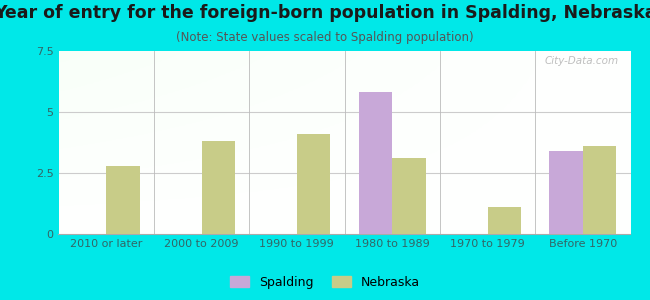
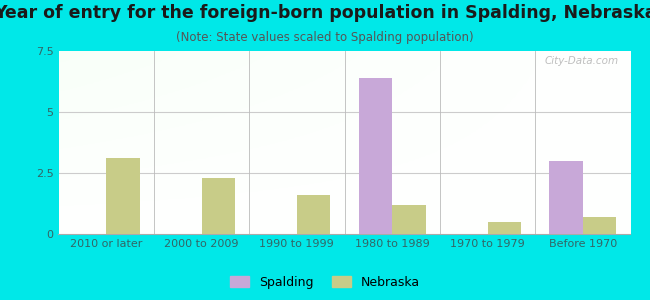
Nebraska/2010 or later: 2.8 -> 3.1
Nebraska/2000 to 2009: 3.8 -> 2.3
Nebraska/1990 to 1999: 4.1 -> 1.6
Spalding/1980 to 1989: 5.8 -> 6.4
Nebraska/1980 to 1989: 3.1 -> 1.2
Nebraska/1970 to 1979: 1.1 -> 0.5
Spalding/Before 1970: 3.4 -> 3.0
Nebraska/Before 1970: 3.6 -> 0.7
